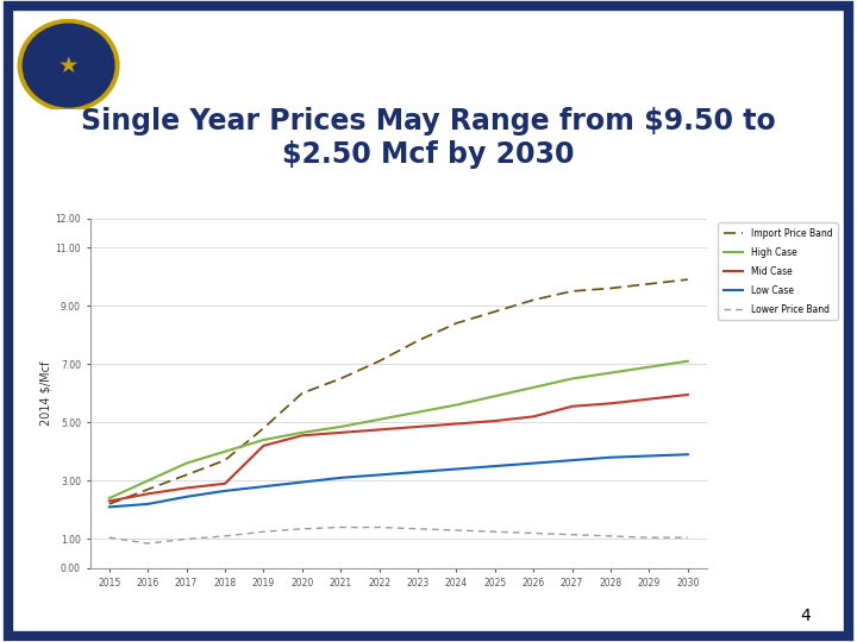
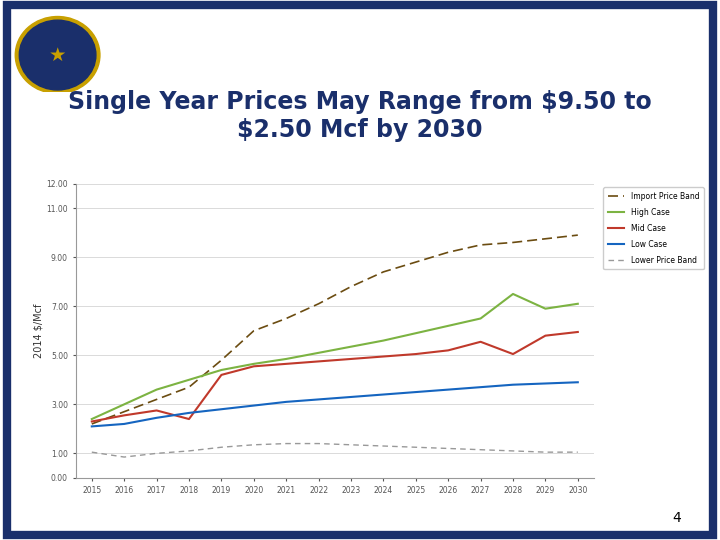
Mid Case/2018: 2.90 -> 2.40
High Case/2028: 6.70 -> 7.50
Mid Case/2028: 5.65 -> 5.05
